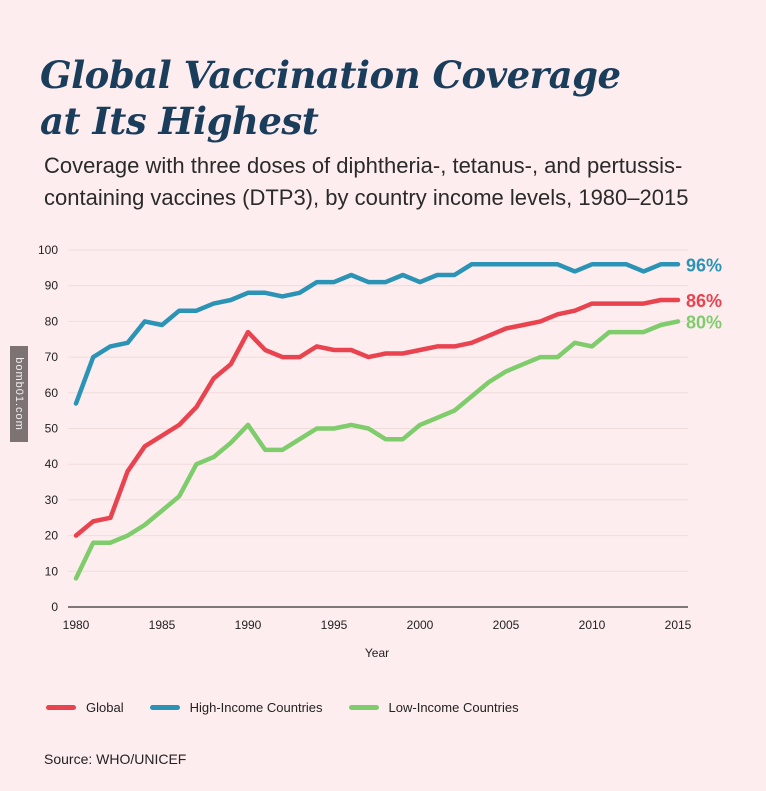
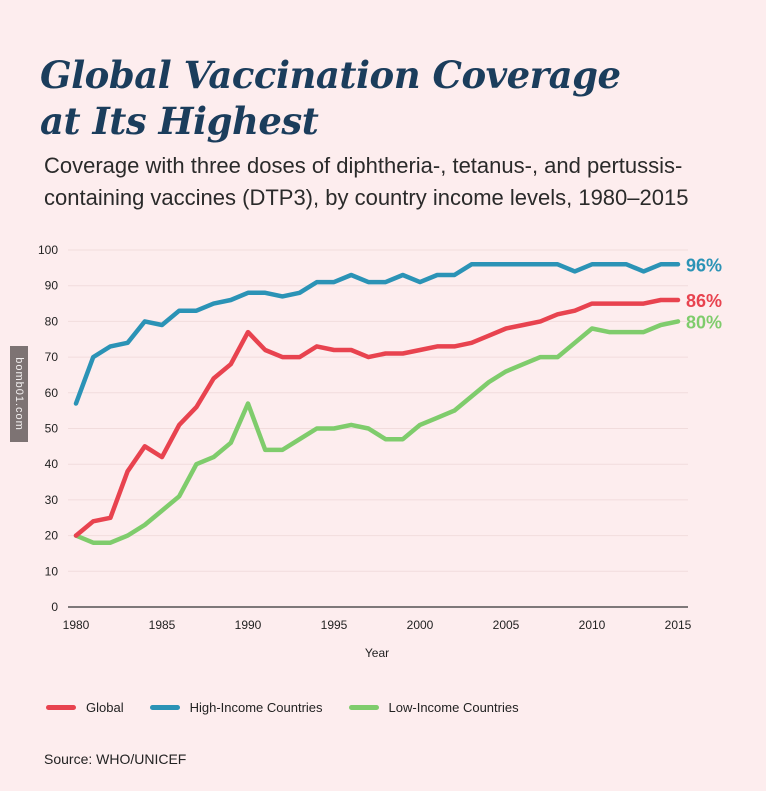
Low-Income Countries/1980: 8 -> 20
Global/1985: 48 -> 42
Low-Income Countries/1990: 51 -> 57
Low-Income Countries/2010: 73 -> 78
